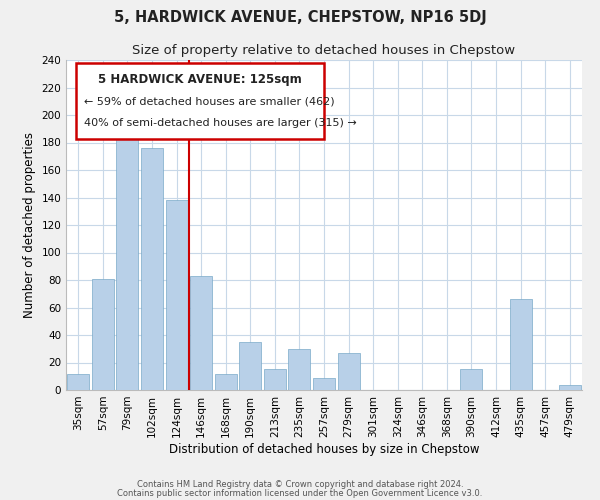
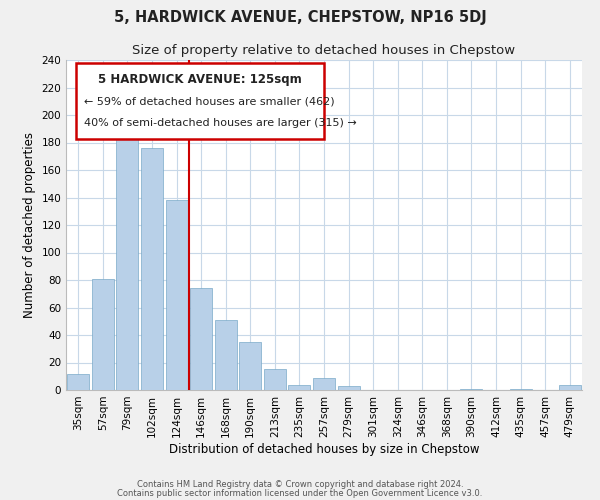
146sqm: 83 -> 74
168sqm: 12 -> 51
235sqm: 30 -> 4
279sqm: 27 -> 3
390sqm: 15 -> 1
435sqm: 66 -> 1
